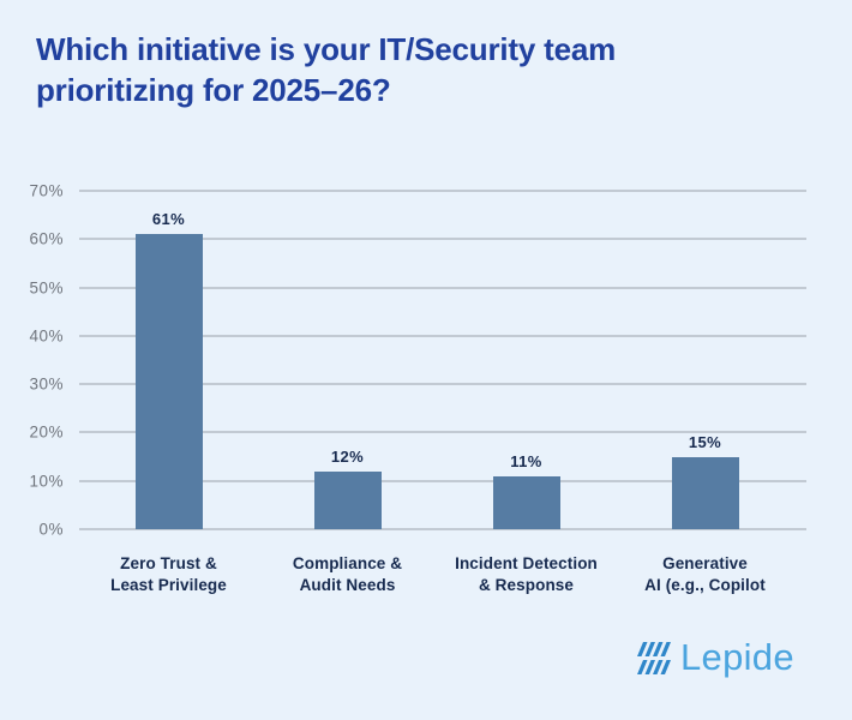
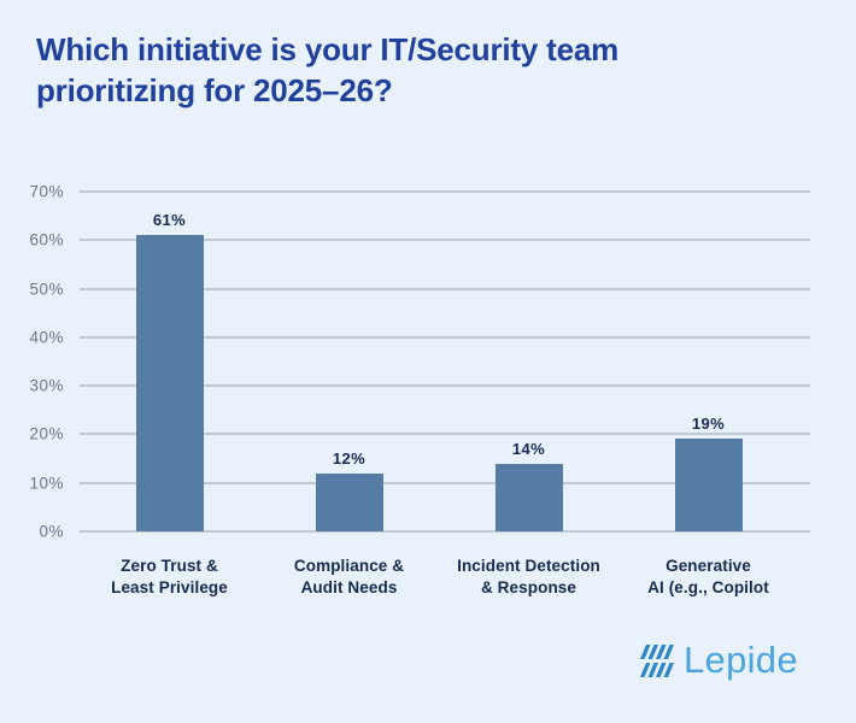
Incident Detection & Response: 11% -> 14%
Generative AI (e.g., Copilot: 15% -> 19%
